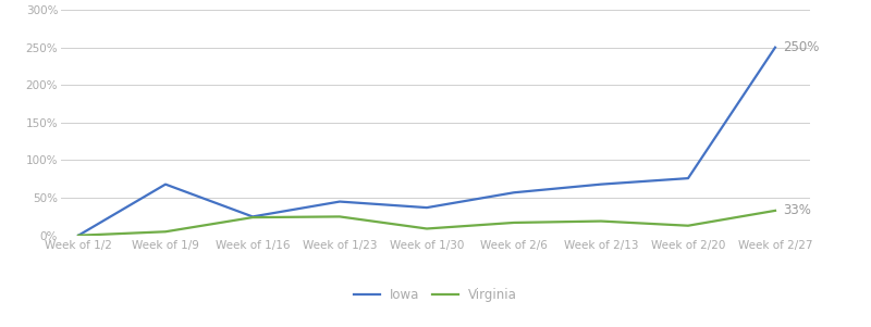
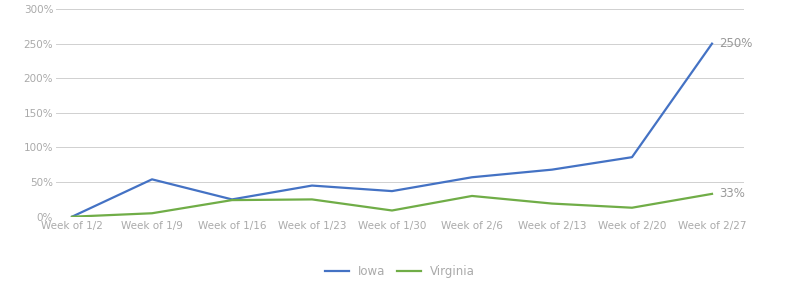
Iowa/Week of 1/9: 68% -> 54%
Virginia/Week of 2/6: 17% -> 30%
Iowa/Week of 2/20: 76% -> 86%
